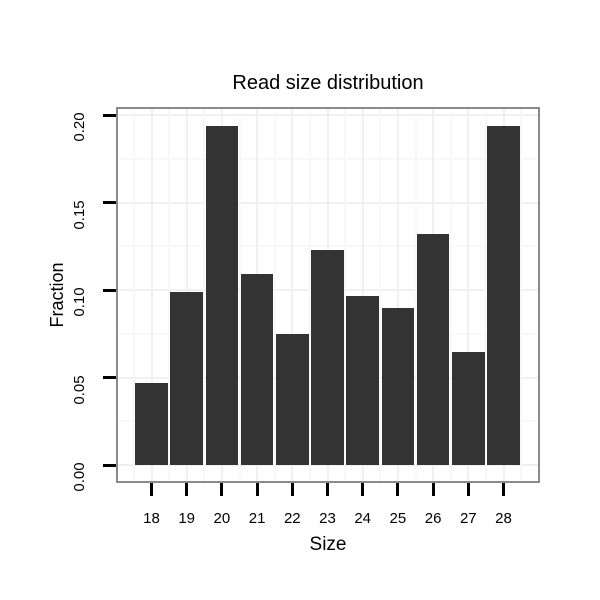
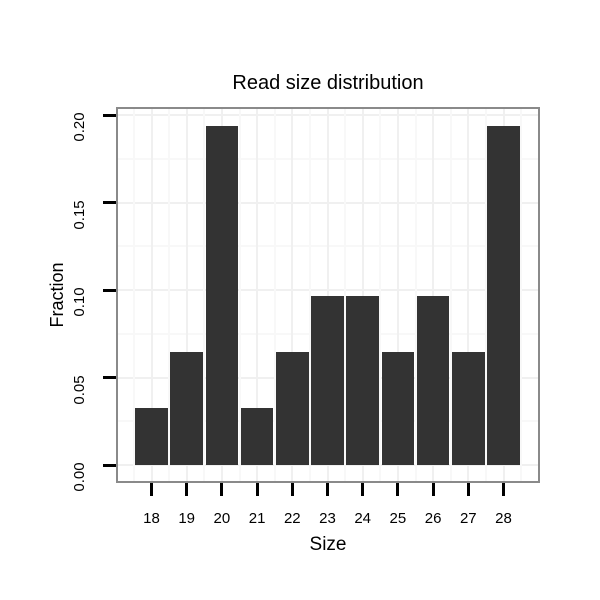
18: 0.047 -> 0.032
19: 0.099 -> 0.065
21: 0.109 -> 0.032
22: 0.075 -> 0.065
23: 0.123 -> 0.097
25: 0.090 -> 0.065
26: 0.132 -> 0.097
